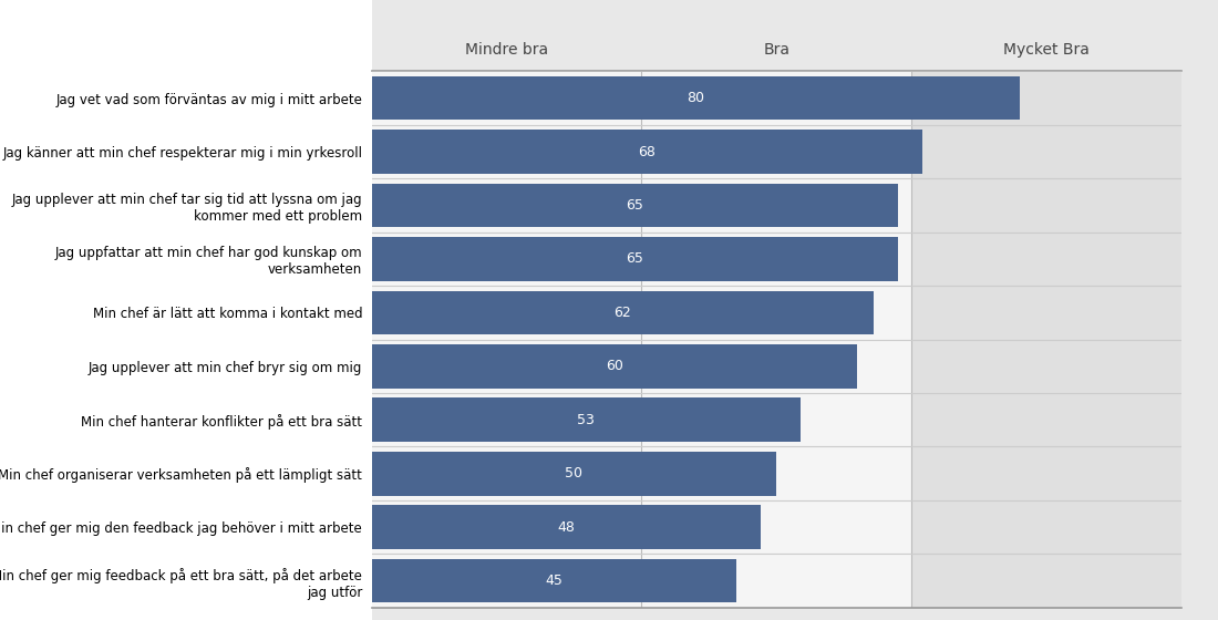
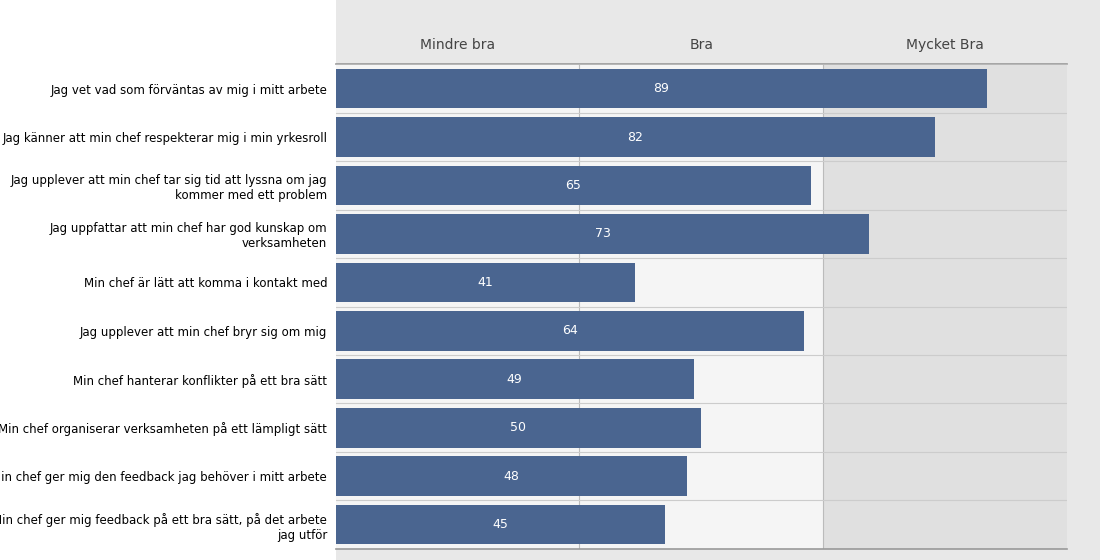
Jag vet vad som förväntas av mig i mitt arbete: 80 -> 89
Jag känner att min chef respekterar mig i min yrkesroll: 68 -> 82
Jag uppfattar att min chef har god kunskap om verksamheten: 65 -> 73
Min chef är lätt att komma i kontakt med: 62 -> 41
Jag upplever att min chef bryr sig om mig: 60 -> 64
Min chef hanterar konflikter på ett bra sätt: 53 -> 49
